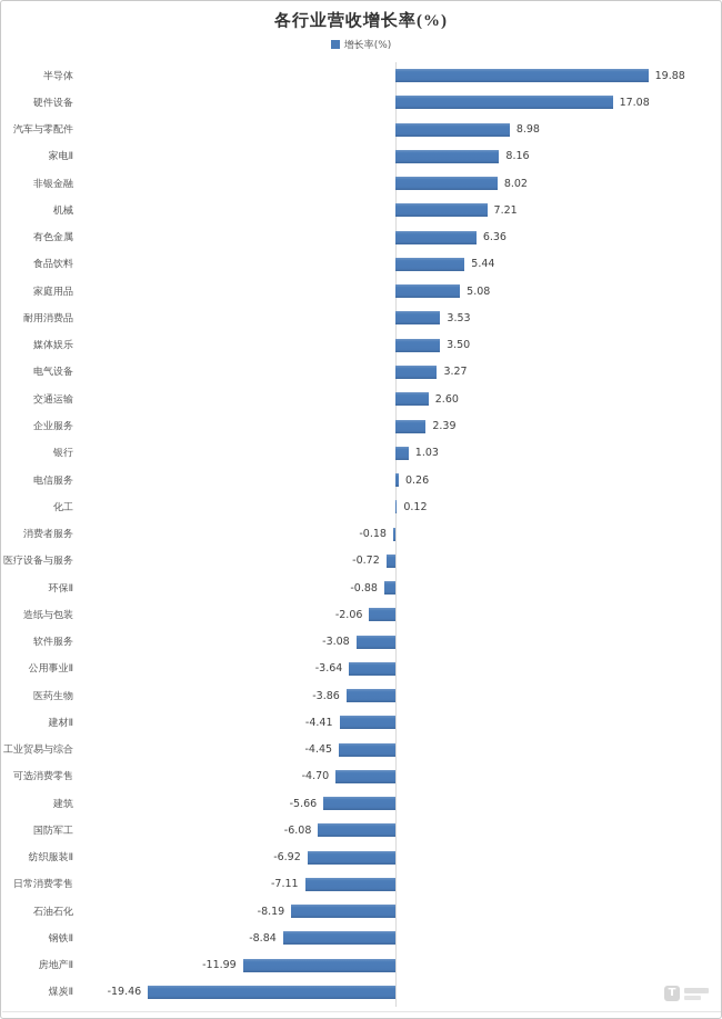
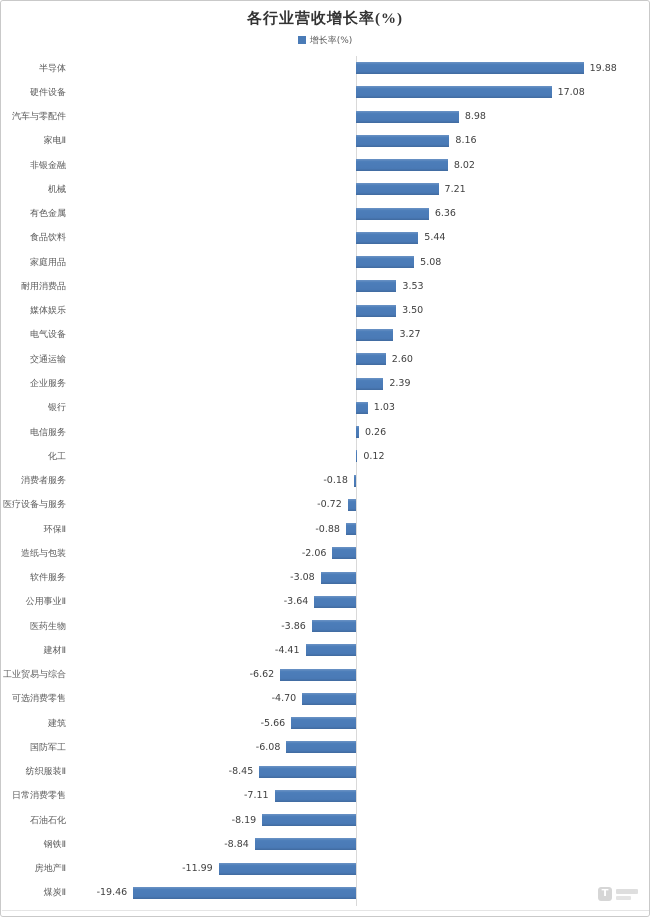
工业贸易与综合: -4.45 -> -6.62
纺织服装Ⅱ: -6.92 -> -8.45
